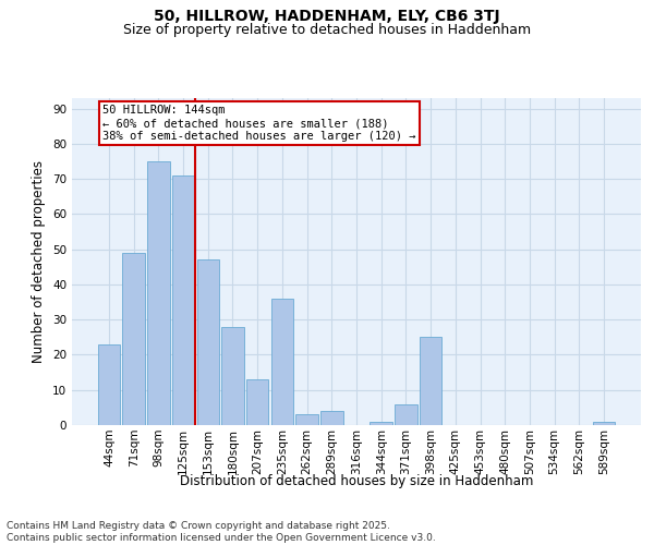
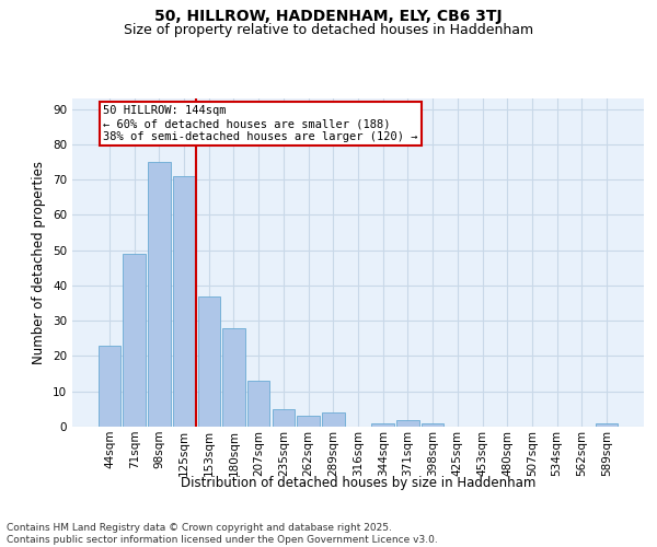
153sqm: 47 -> 37
235sqm: 36 -> 5
371sqm: 6 -> 2
398sqm: 25 -> 1
